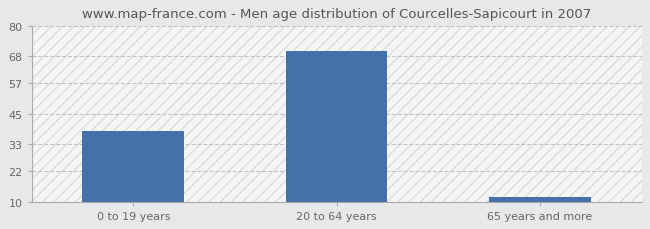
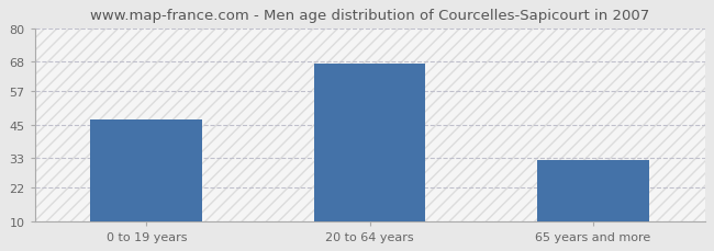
0 to 19 years: 38 -> 47
20 to 64 years: 70 -> 67
65 years and more: 12 -> 32
